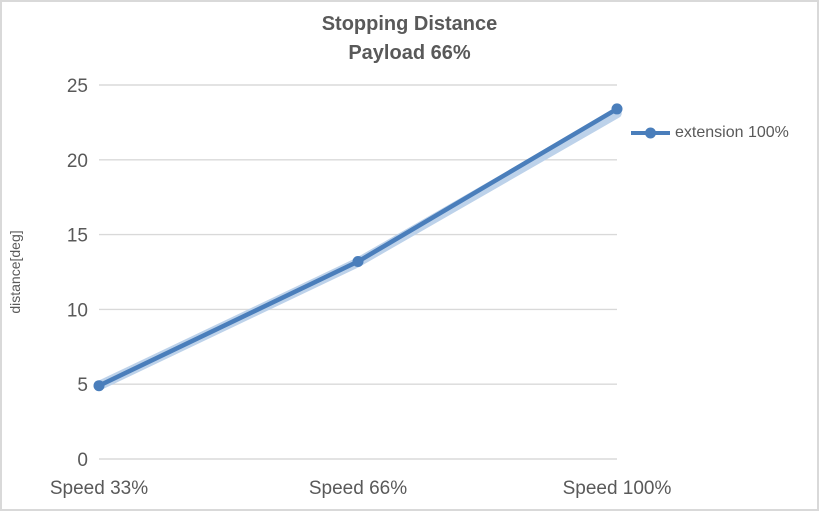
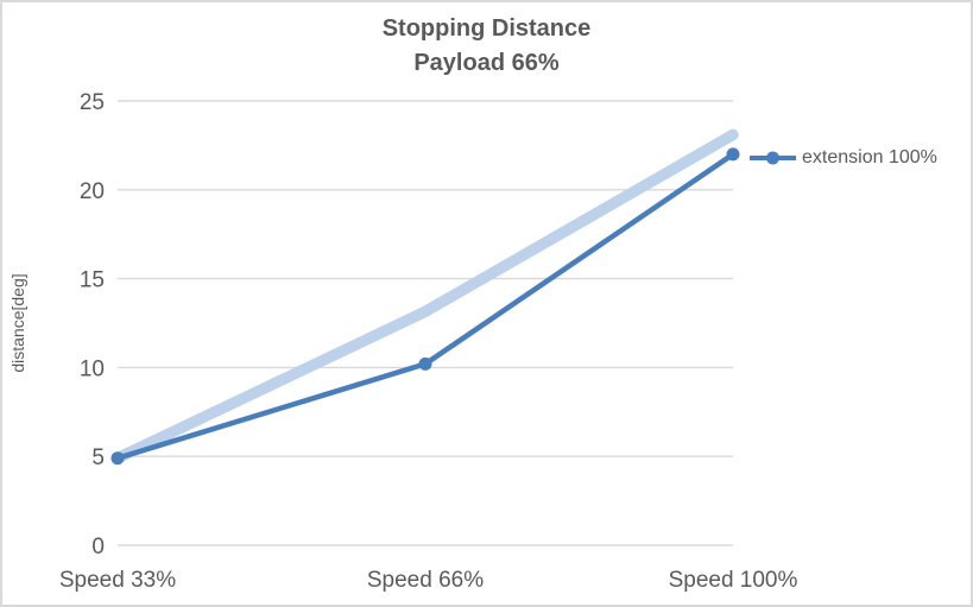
Speed 66%: 13.2 -> 10.2
Speed 100%: 23.4 -> 22.0
